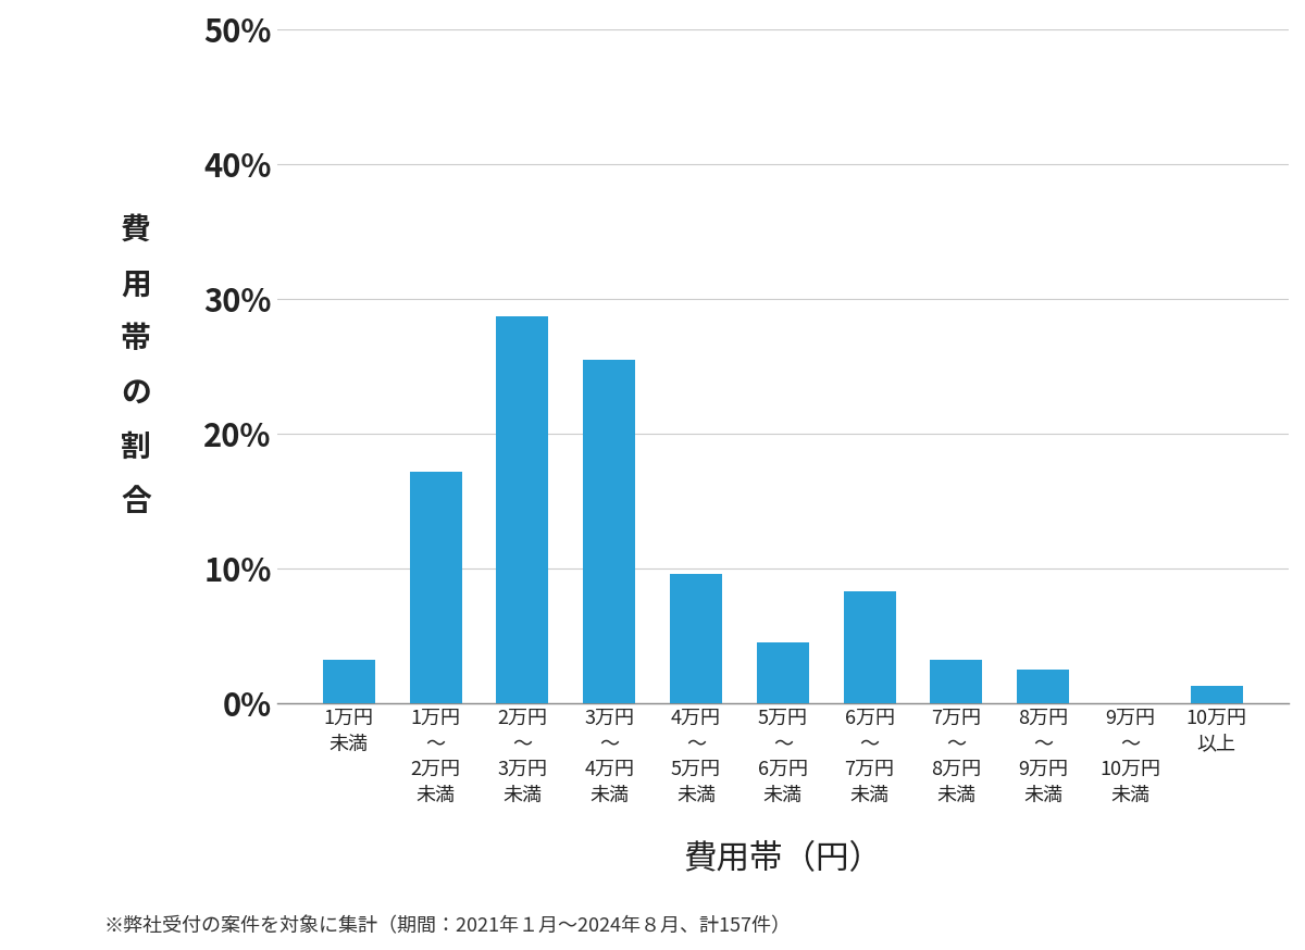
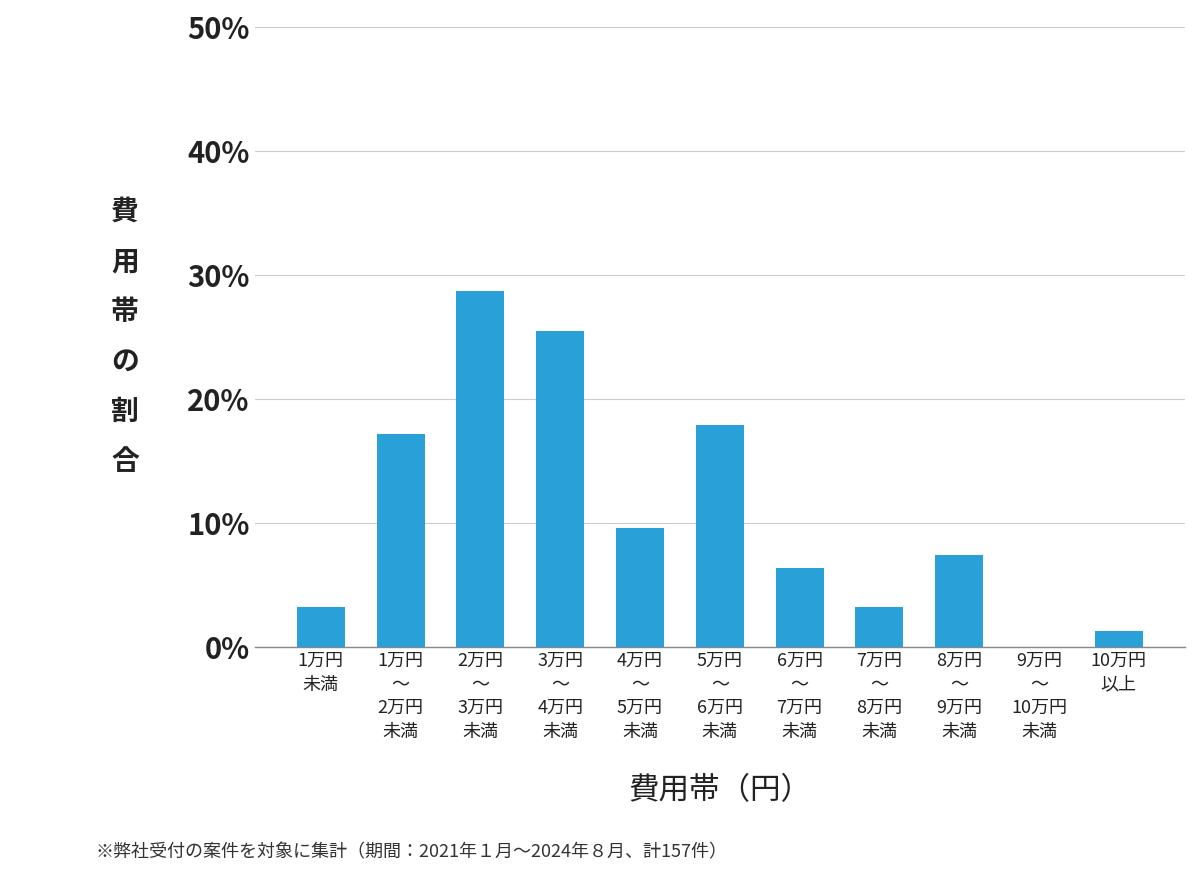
5万円 ～ 6万円 未満: 4.5% -> 17.9%
6万円 ～ 7万円 未満: 8.3% -> 6.4%
8万円 ～ 9万円 未満: 2.5% -> 7.4%
